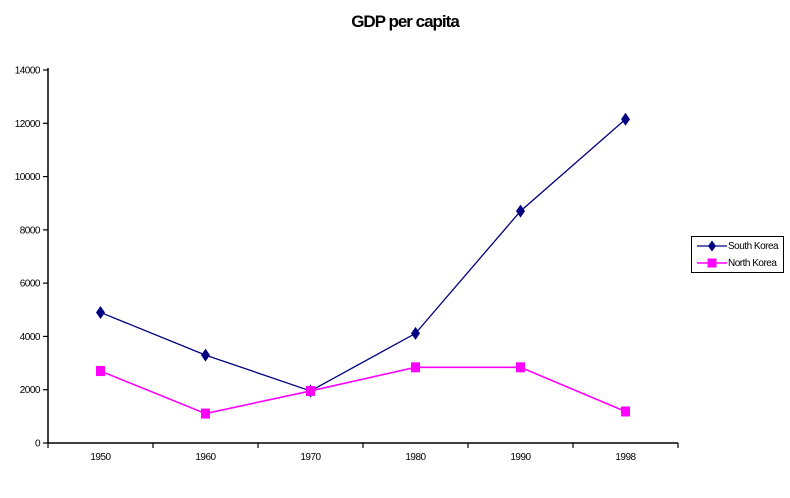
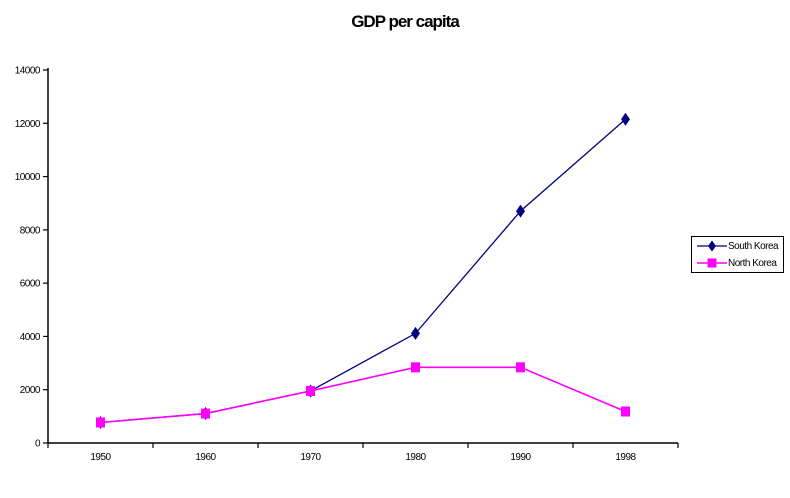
South Korea/1950: 4900 -> 800
North Korea/1950: 2700 -> 800
South Korea/1960: 3300 -> 1100
